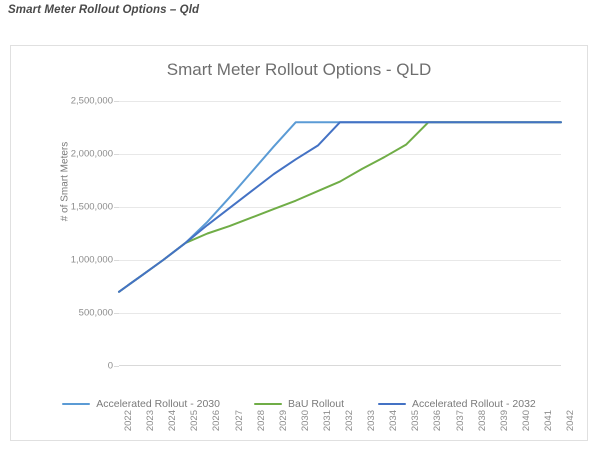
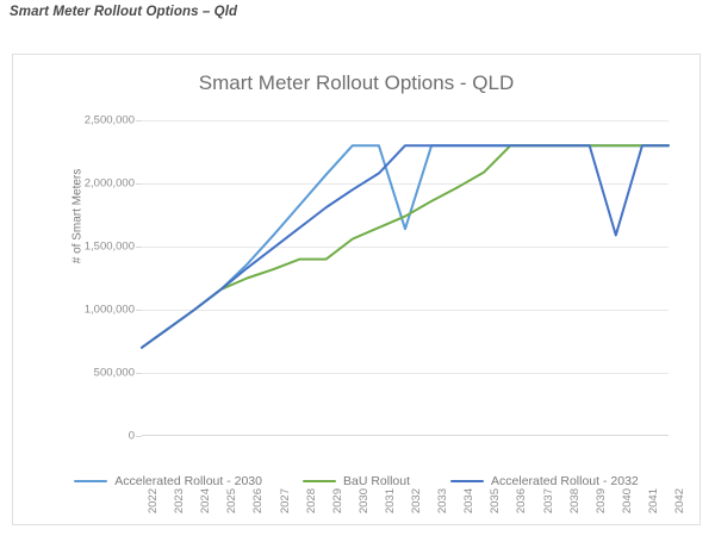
BaU Rollout/2029: 1480000 -> 1400000
Accelerated Rollout - 2030/2032: 2300000 -> 1640000
Accelerated Rollout - 2032/2040: 2300000 -> 1590000
